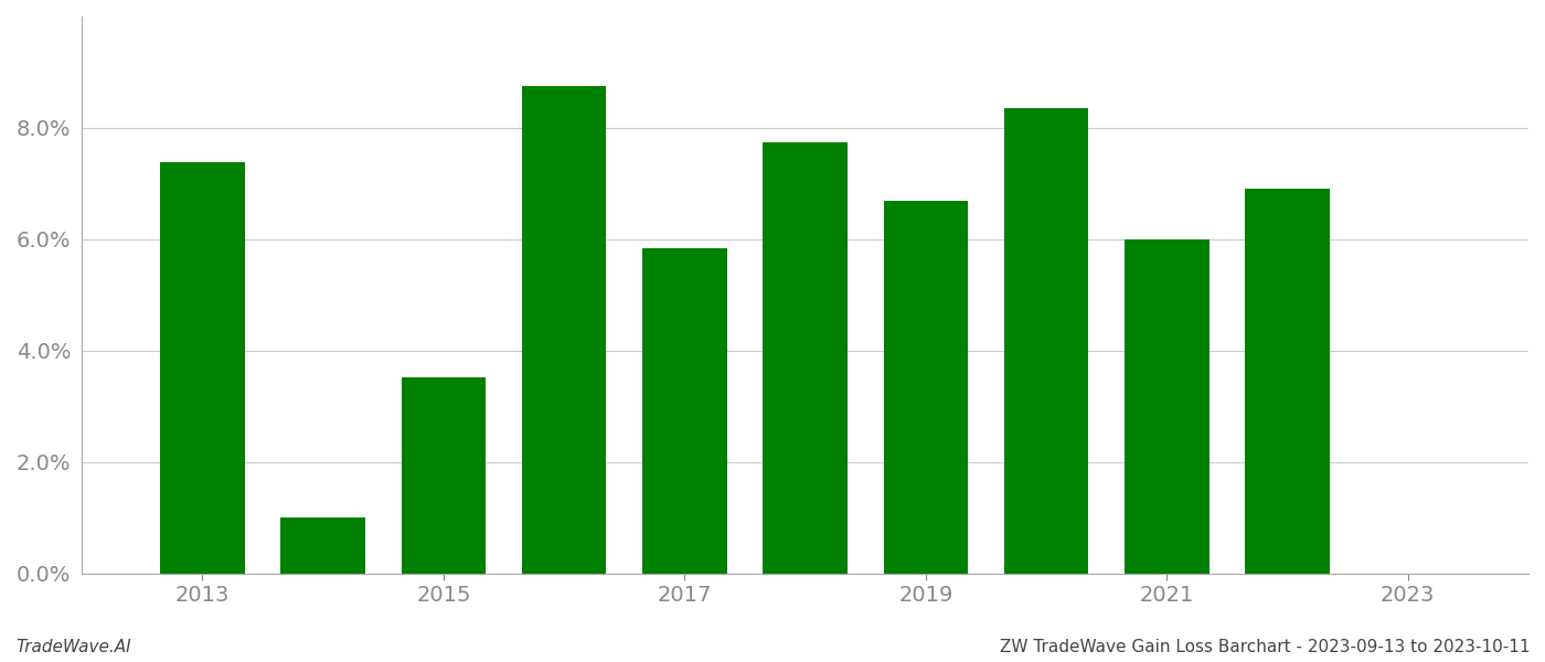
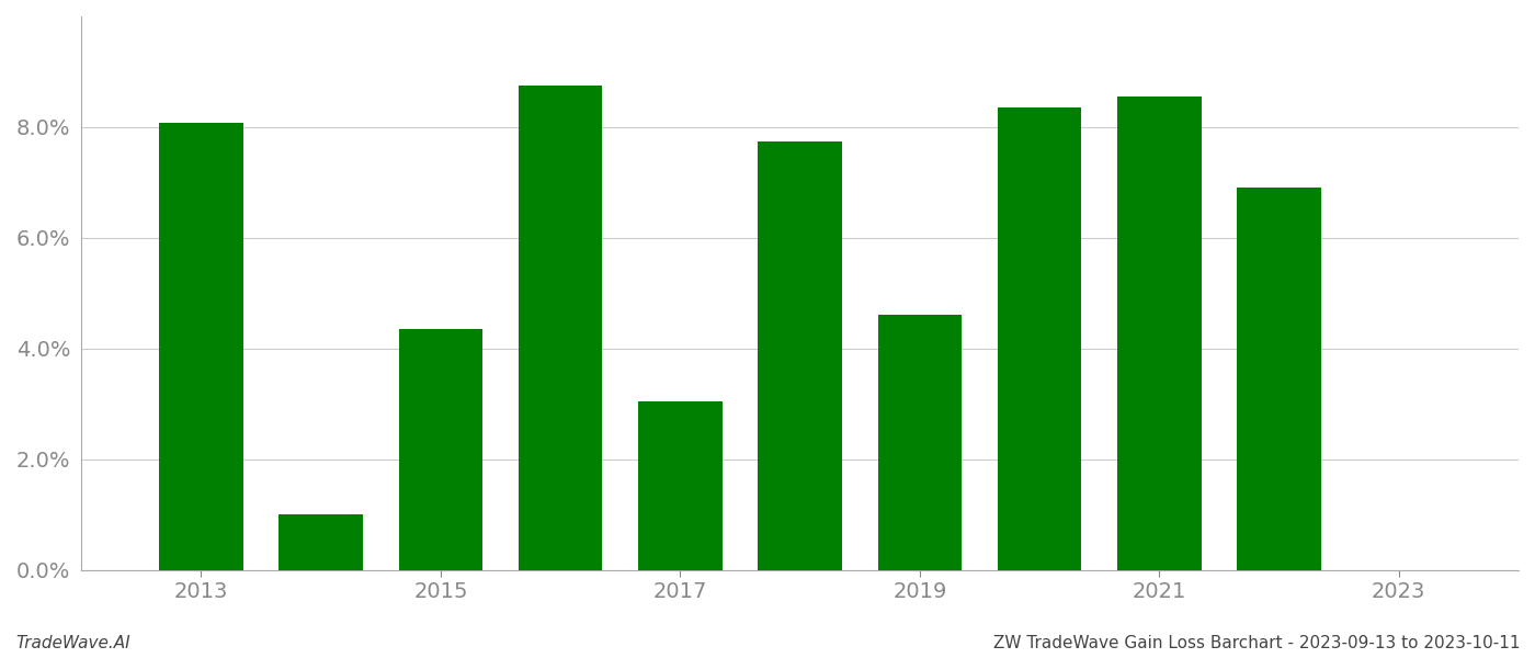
2013: 7.38% -> 8.08%
2015: 3.52% -> 4.35%
2017: 5.84% -> 3.05%
2019: 6.70% -> 4.60%
2021: 6.00% -> 8.55%
